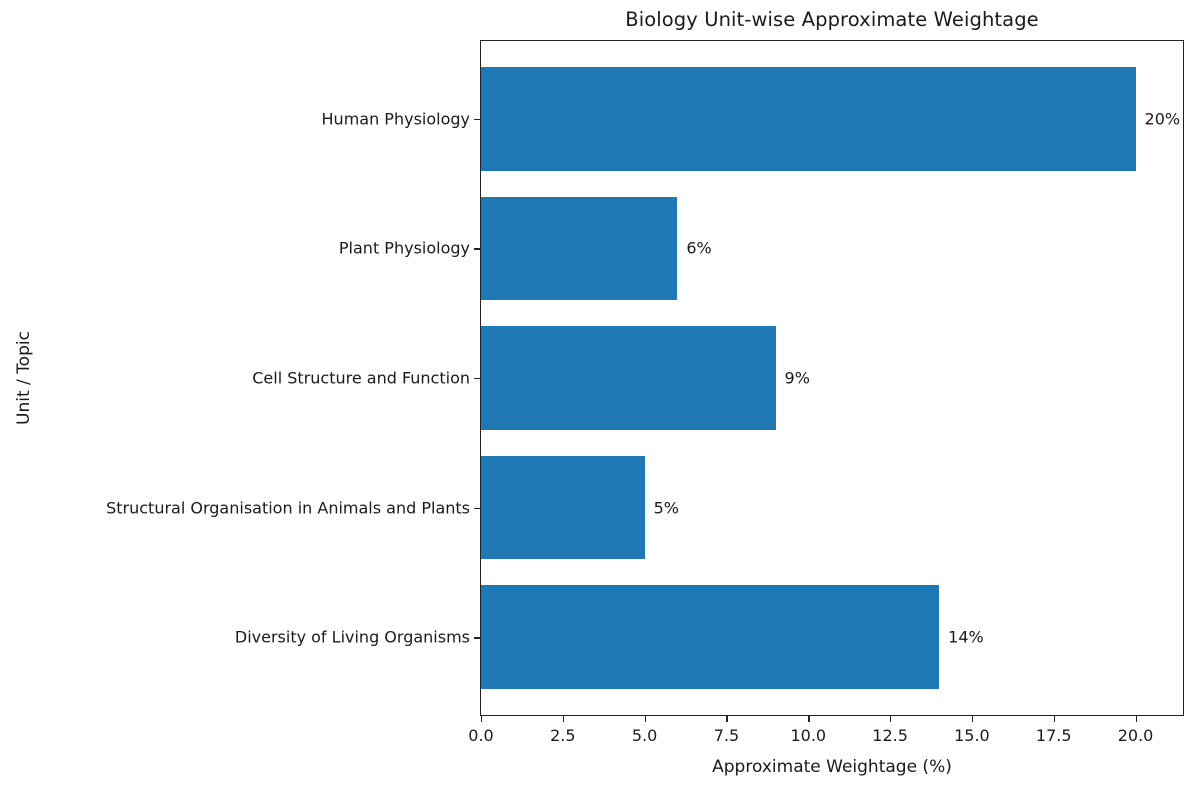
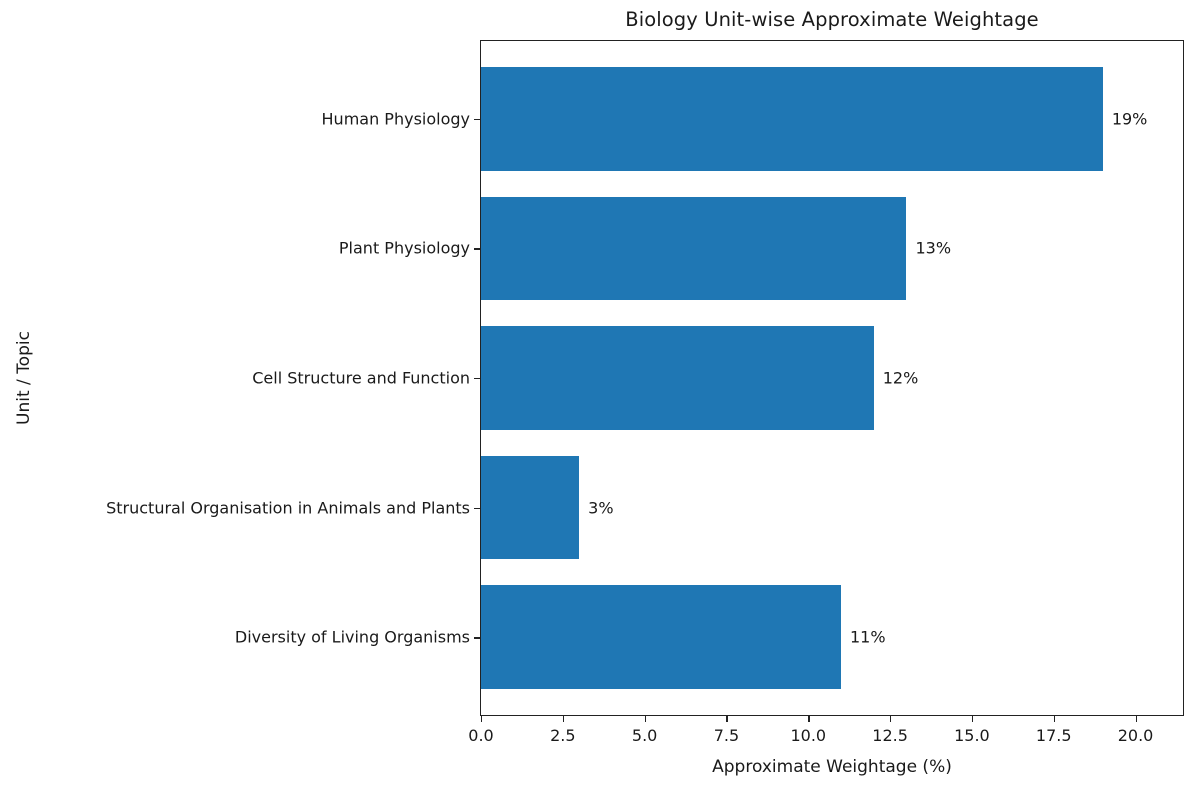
Diversity of Living Organisms: 14% -> 11%
Structural Organisation in Animals and Plants: 5% -> 3%
Cell Structure and Function: 9% -> 12%
Plant Physiology: 6% -> 13%
Human Physiology: 20% -> 19%
